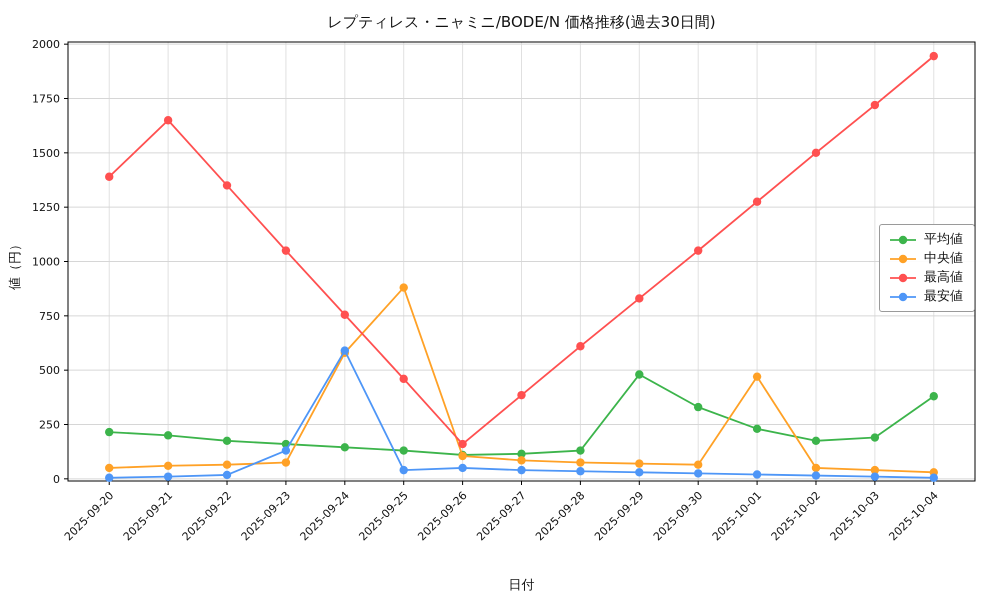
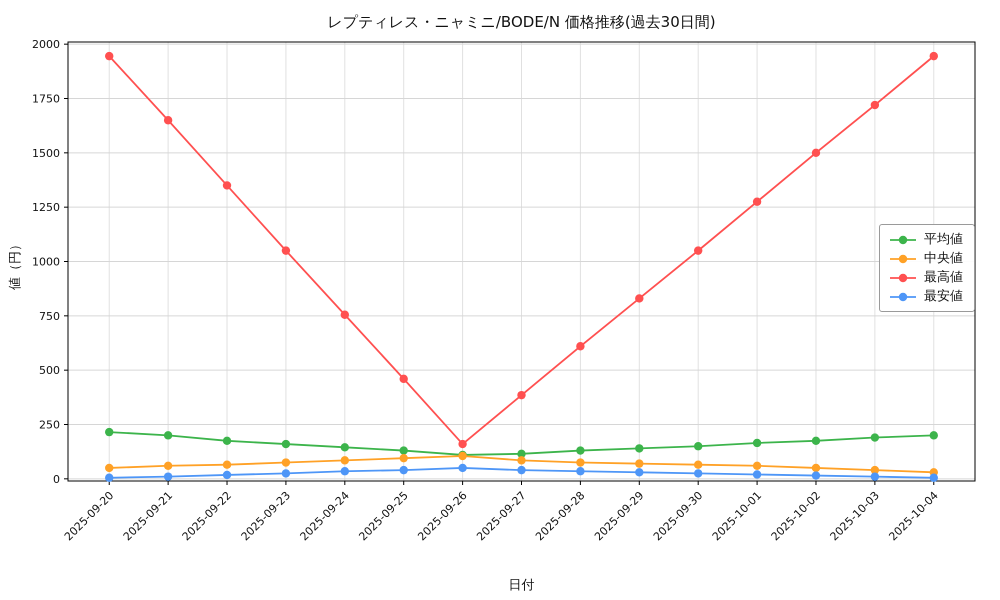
最高値/2025-09-20: 1390 -> 1940
最安値/2025-09-23: 130 -> 20
中央値/2025-09-24: 580 -> 80
最安値/2025-09-24: 590 -> 40
中央値/2025-09-25: 880 -> 100
平均値/2025-09-29: 480 -> 140
平均値/2025-09-30: 330 -> 150
平均値/2025-10-01: 230 -> 160
中央値/2025-10-01: 470 -> 60
平均値/2025-10-04: 380 -> 200
